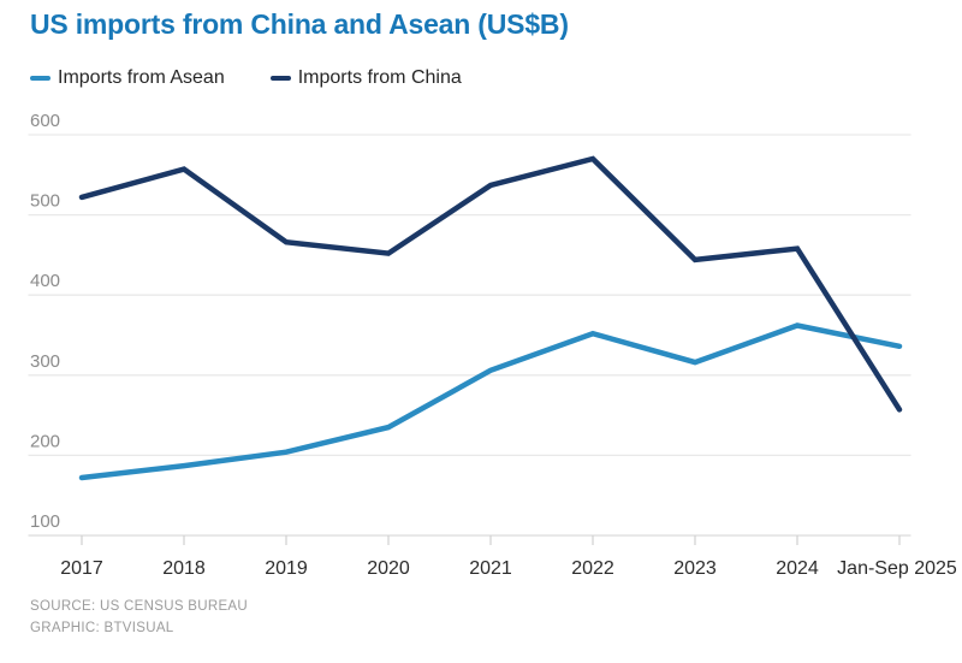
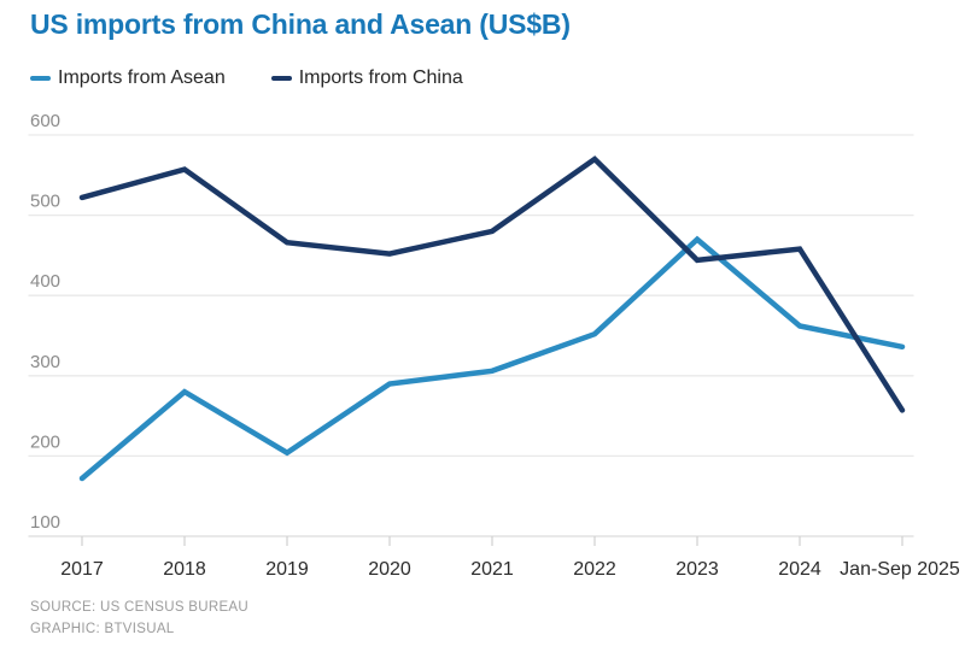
Imports from Asean/2018: 190 -> 280
Imports from Asean/2020: 240 -> 290
Imports from China/2021: 540 -> 480
Imports from Asean/2023: 320 -> 470
